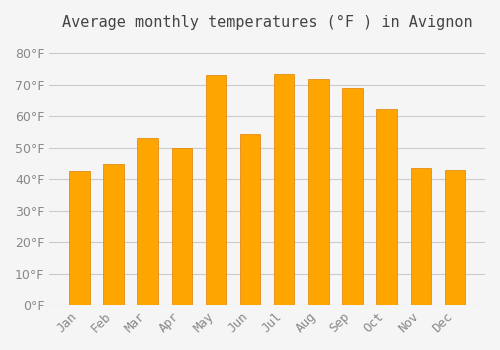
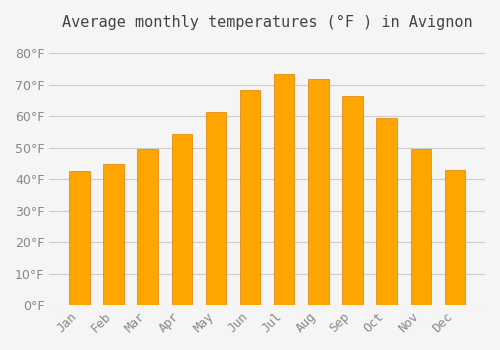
Mar: 53.0°F -> 49.5°F
Apr: 50.0°F -> 54.5°F
May: 73.0°F -> 61.5°F
Jun: 54.5°F -> 68.5°F
Sep: 69.0°F -> 66.5°F
Oct: 62.5°F -> 59.5°F
Nov: 43.5°F -> 49.5°F
